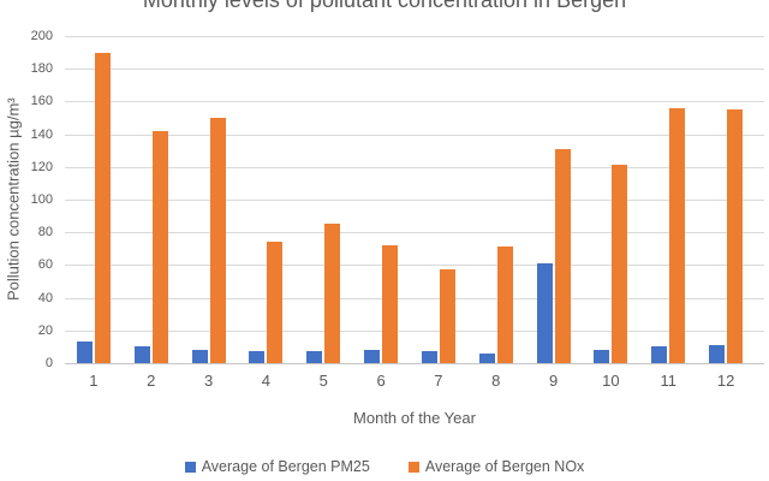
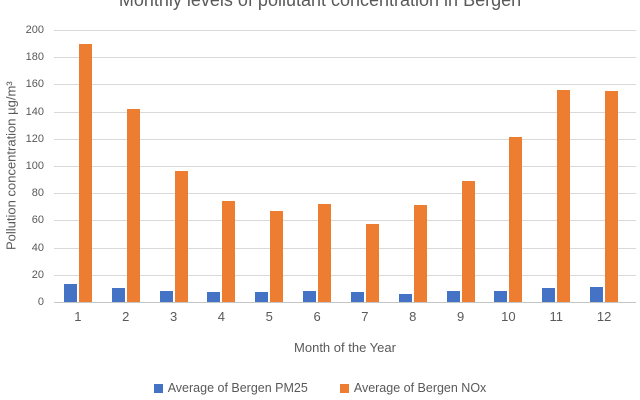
Average of Bergen NOx/3: 150 -> 96
Average of Bergen NOx/5: 85 -> 67
Average of Bergen PM25/9: 61 -> 8
Average of Bergen NOx/9: 131 -> 89
